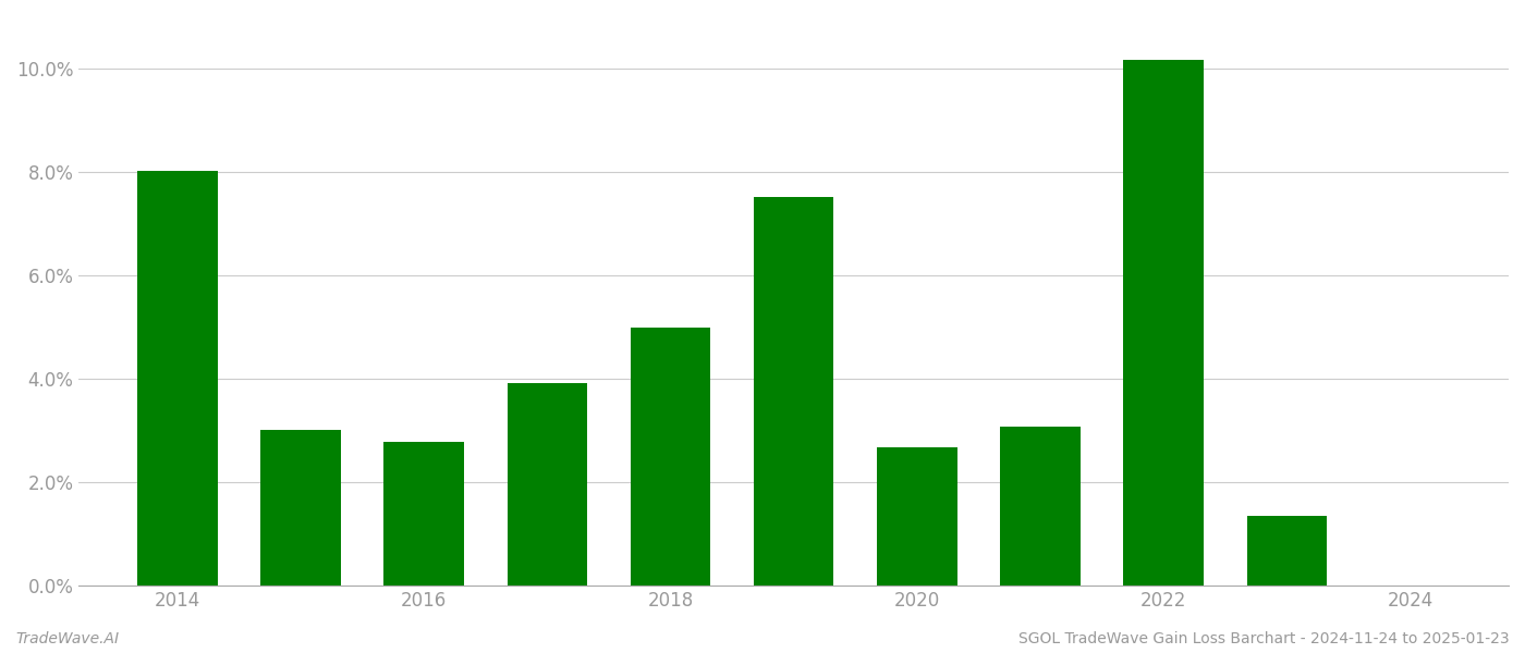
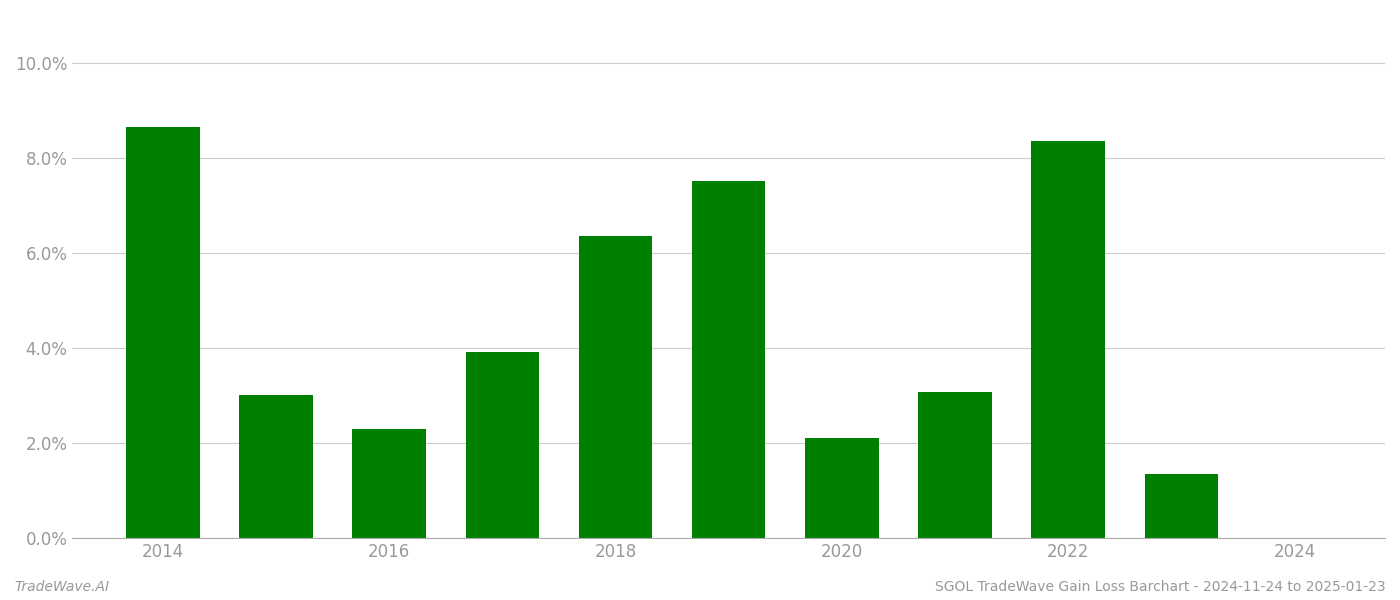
2014: 8.01% -> 8.65%
2016: 2.78% -> 2.30%
2018: 4.98% -> 6.35%
2020: 2.68% -> 2.10%
2022: 10.15% -> 8.35%
